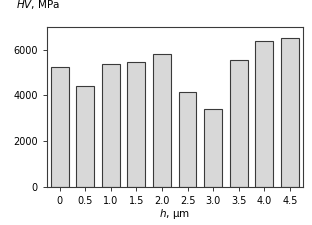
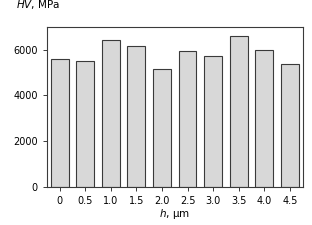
0: 5250 -> 5600
0.5: 4400 -> 5530
1.0: 5400 -> 6450
1.5: 5450 -> 6150
2.0: 5800 -> 5150
2.5: 4150 -> 5950
3.0: 3400 -> 5720
3.5: 5550 -> 6620
4.0: 6400 -> 6000
4.5: 6500 -> 5380
